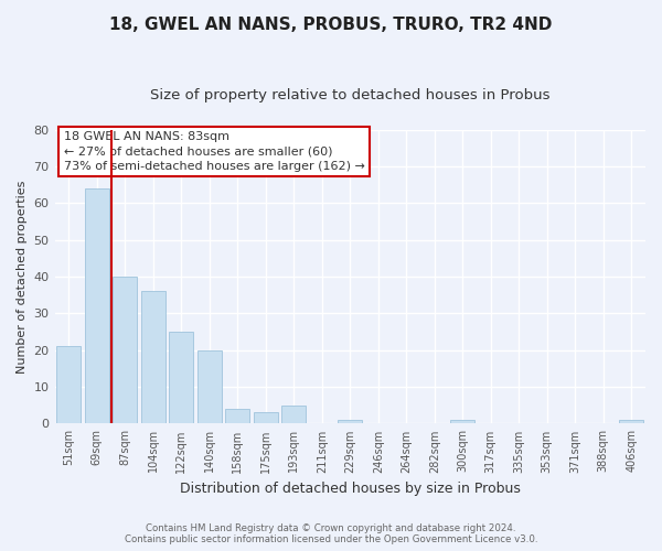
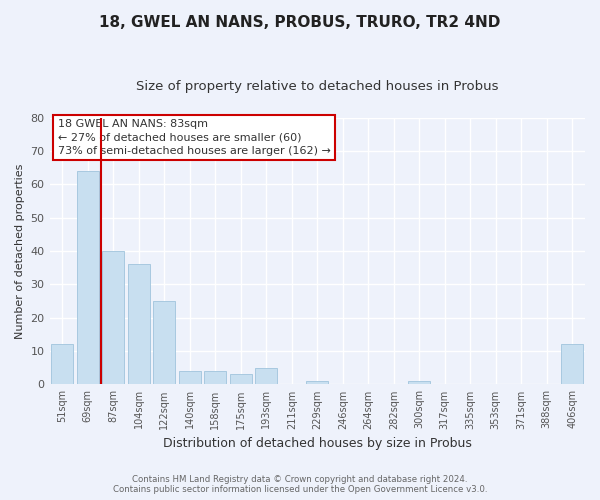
51sqm: 21 -> 12
140sqm: 20 -> 4
406sqm: 1 -> 12
